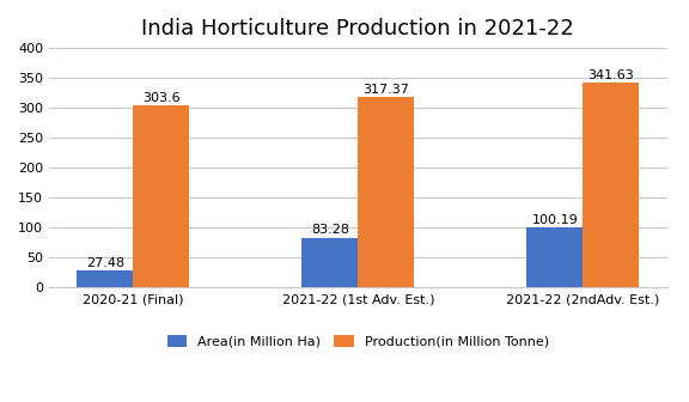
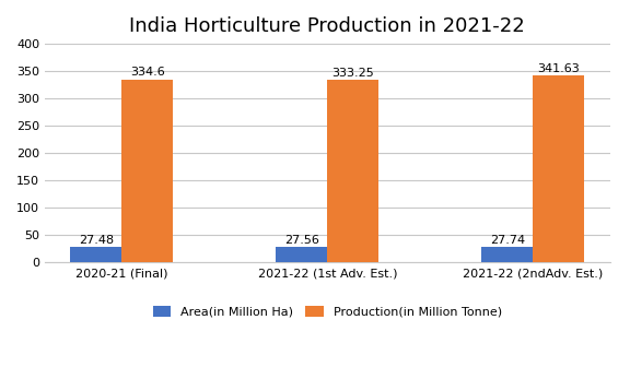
Production(in Million Tonne)/2020-21 (Final): 303.6 -> 334.6
Area(in Million Ha)/2021-22 (1st Adv. Est.): 83.28 -> 27.56
Production(in Million Tonne)/2021-22 (1st Adv. Est.): 317.37 -> 333.25
Area(in Million Ha)/2021-22 (2ndAdv. Est.): 100.19 -> 27.74
